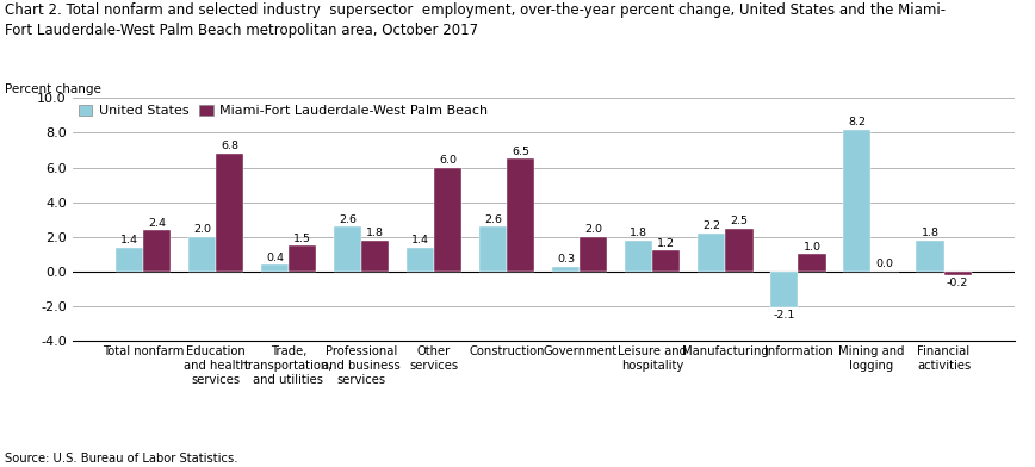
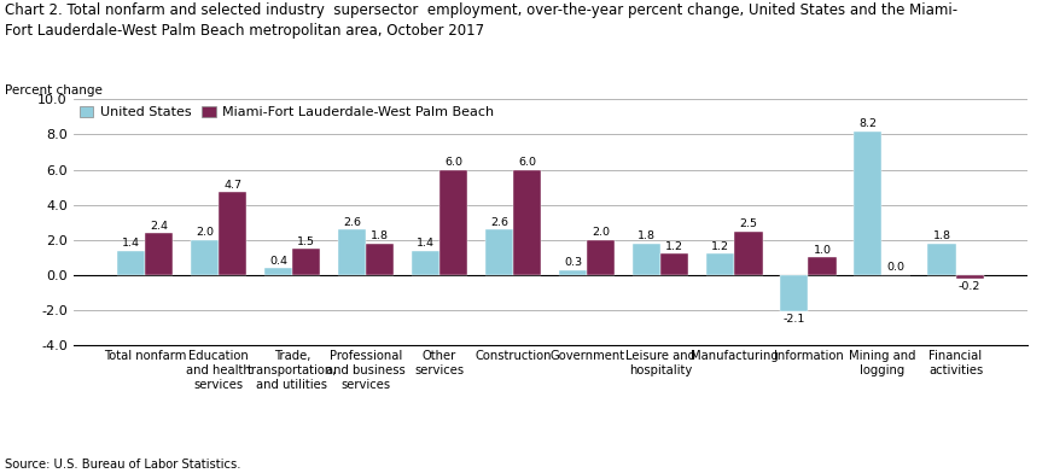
Miami-Fort Lauderdale-West Palm Beach/Education and health services: 6.8 -> 4.7
Miami-Fort Lauderdale-West Palm Beach/Construction: 6.5 -> 6.0
United States/Manufacturing: 2.2 -> 1.2
